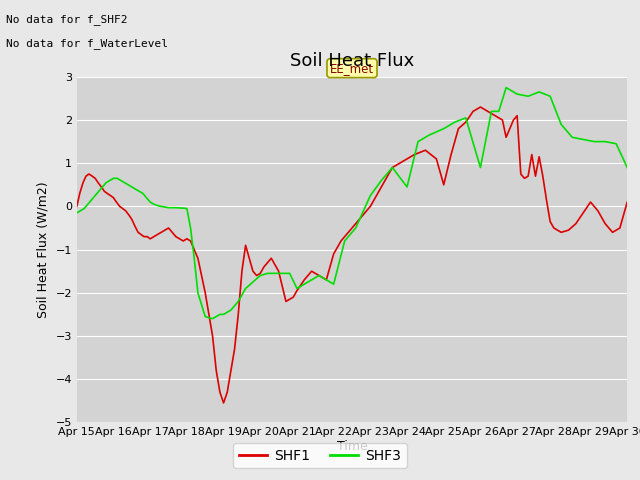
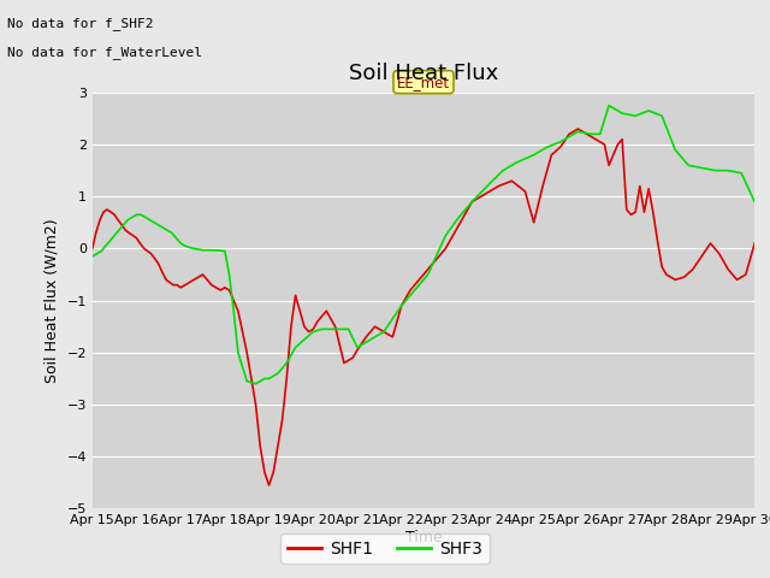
SHF3/Apr 22: -1.80 -> -1.10
SHF3/Apr 24: 0.45 -> 1.25
SHF3/Apr 26: 0.90 -> 2.25
